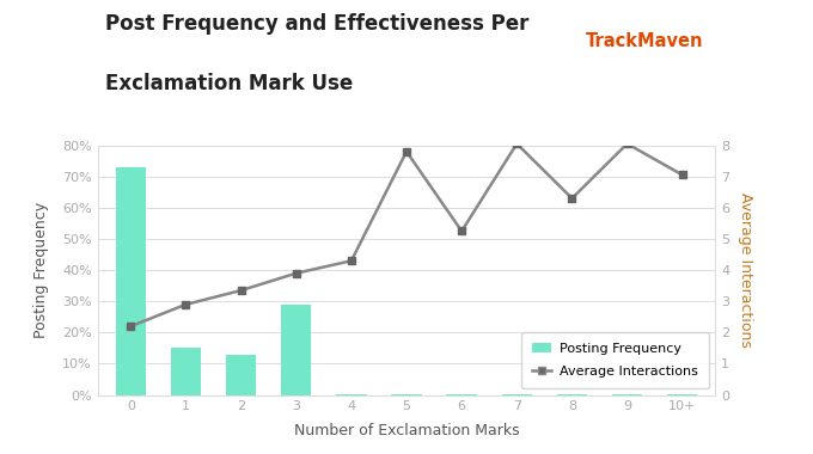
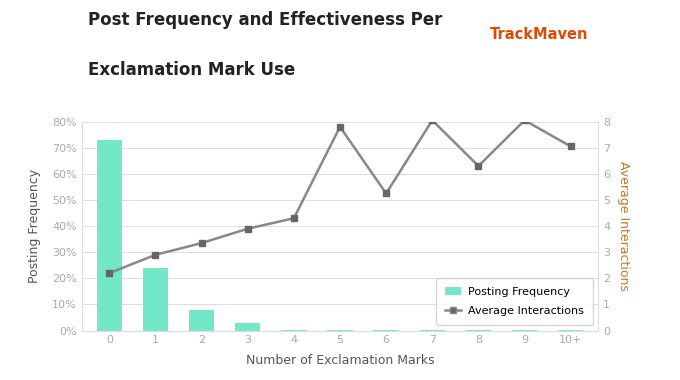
Posting Frequency/1: 15.0% -> 24.0%
Posting Frequency/2: 13.0% -> 8.0%
Posting Frequency/3: 29.0% -> 3.0%
